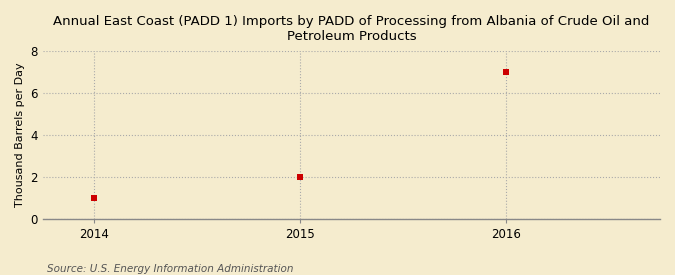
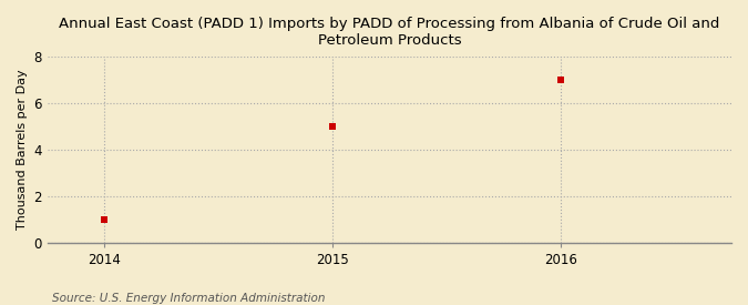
2015: 2 -> 5
